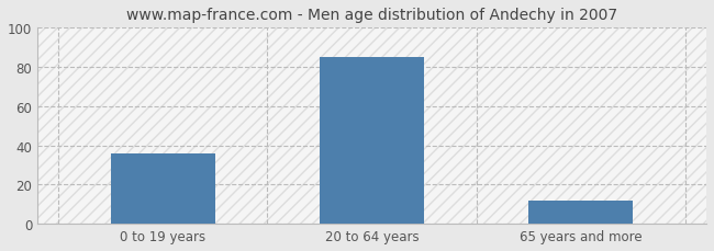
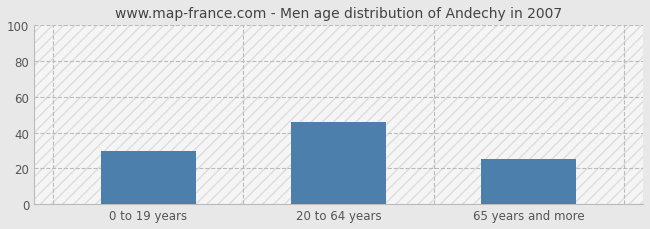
0 to 19 years: 36 -> 30
20 to 64 years: 85 -> 46
65 years and more: 12 -> 25
